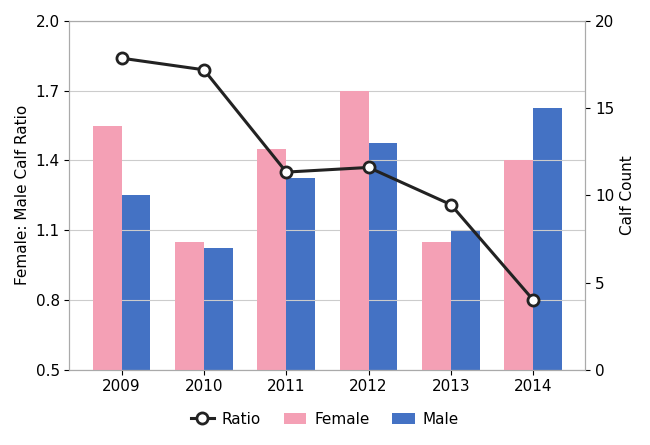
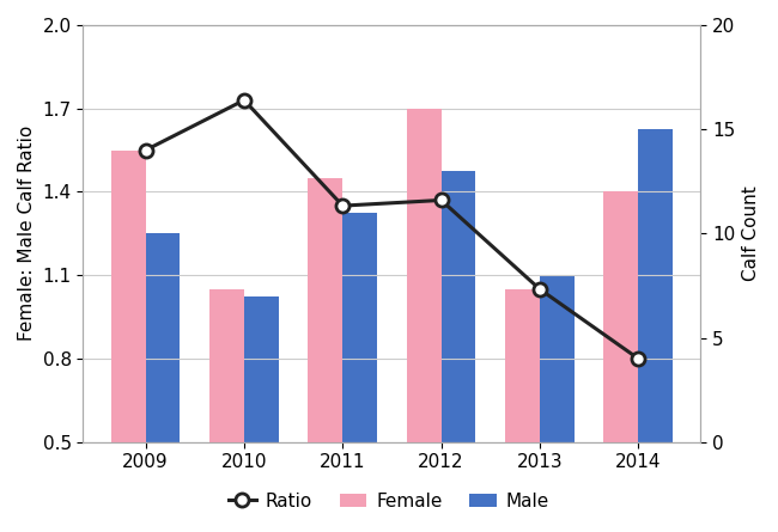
Ratio/2009: 1.84 -> 1.55
Ratio/2010: 1.79 -> 1.73
Ratio/2013: 1.21 -> 1.05
